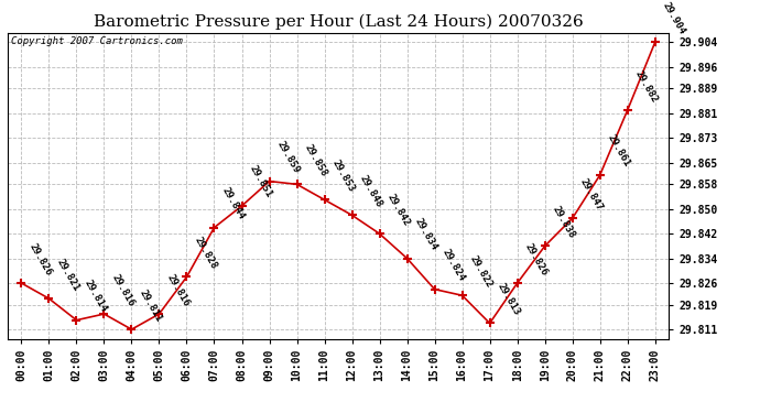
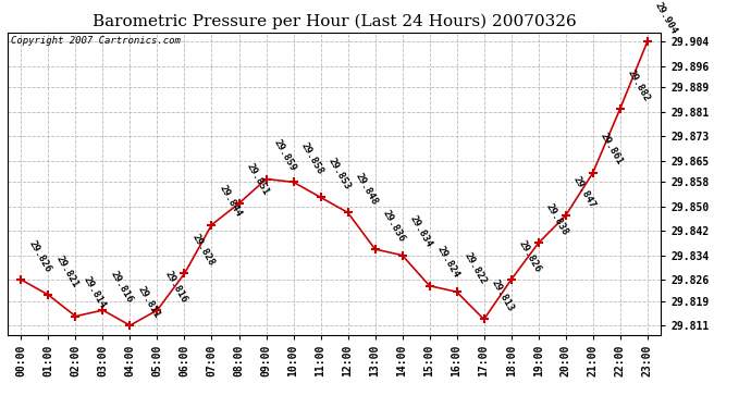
13:00: 29.842 -> 29.836
